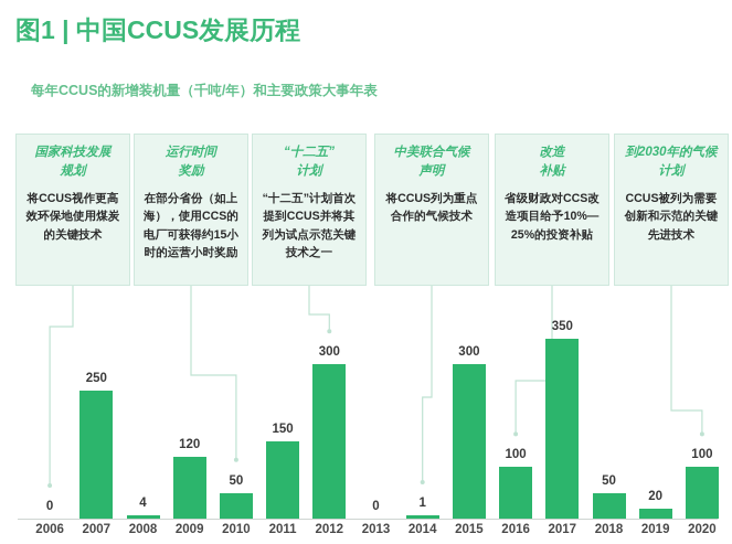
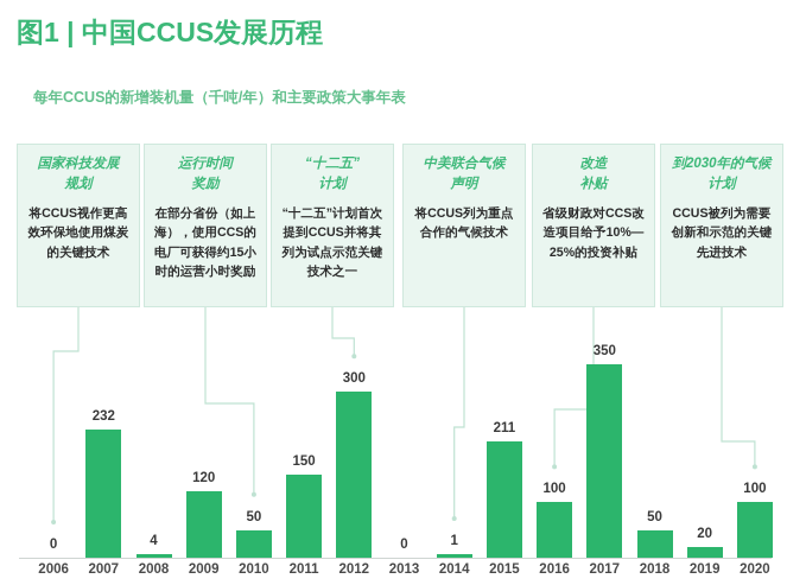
2007: 250 -> 232
2015: 300 -> 211
